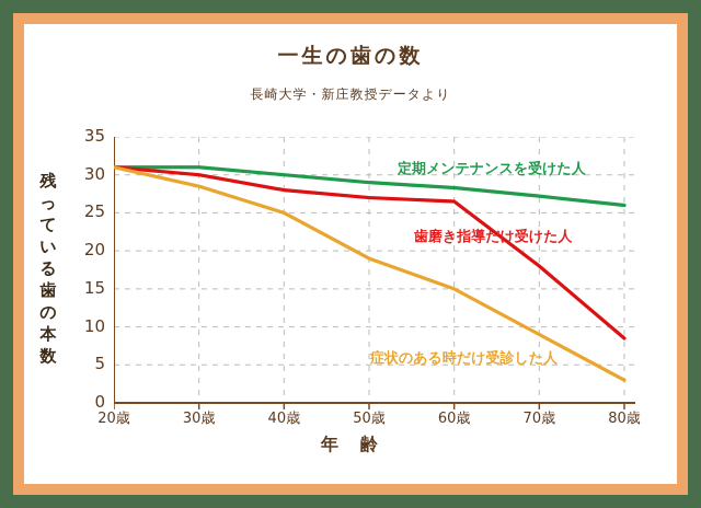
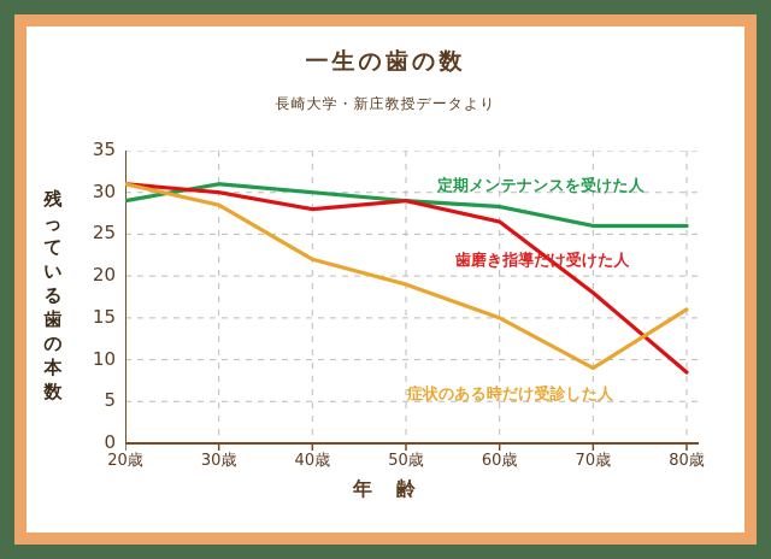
定期メンテナンスを受けた人/20歳: 31 -> 29
症状のある時だけ受診した人/40歳: 25 -> 22
歯磨き指導だけ受けた人/50歳: 27 -> 29
定期メンテナンスを受けた人/70歳: 27 -> 26
症状のある時だけ受診した人/80歳: 3 -> 16
